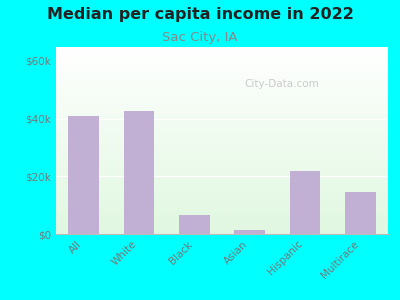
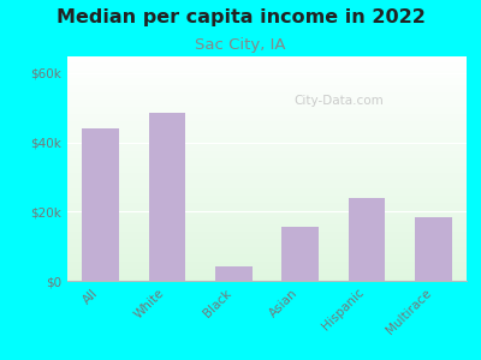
All: $41.0k -> $44.0k
White: $42.5k -> $48.5k
Black: $6.5k -> $4.0k
Asian: $1.5k -> $15.5k
Hispanic: $22.0k -> $24.0k
Multirace: $14.5k -> $18.5k
